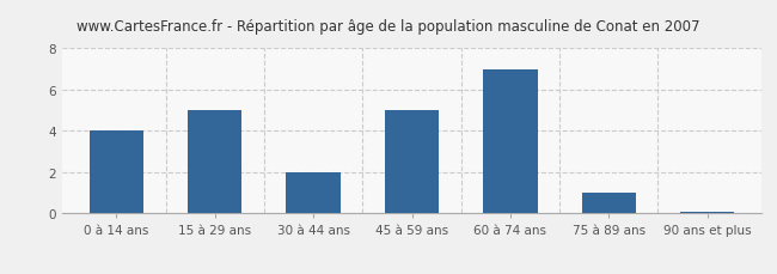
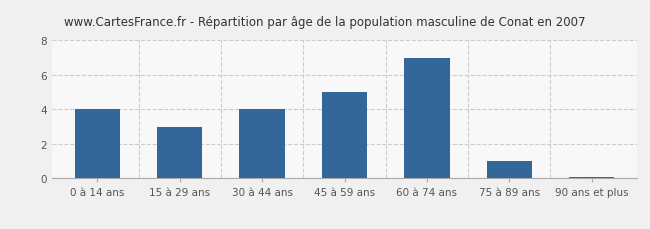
15 à 29 ans: 5.0 -> 3.0
30 à 44 ans: 2.0 -> 4.0
